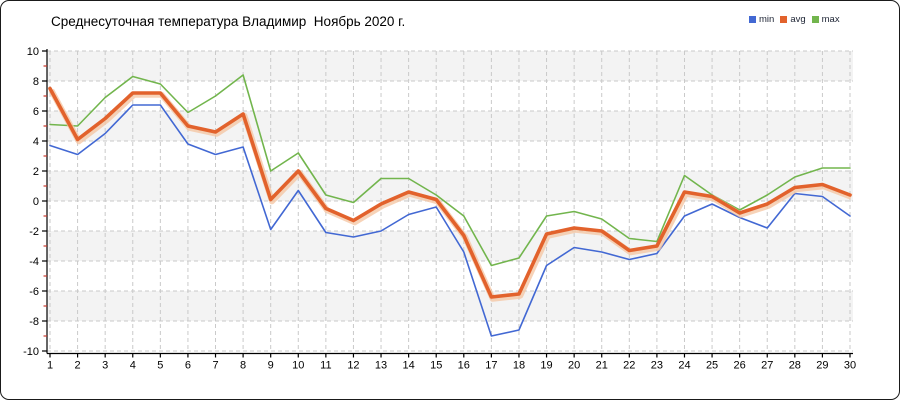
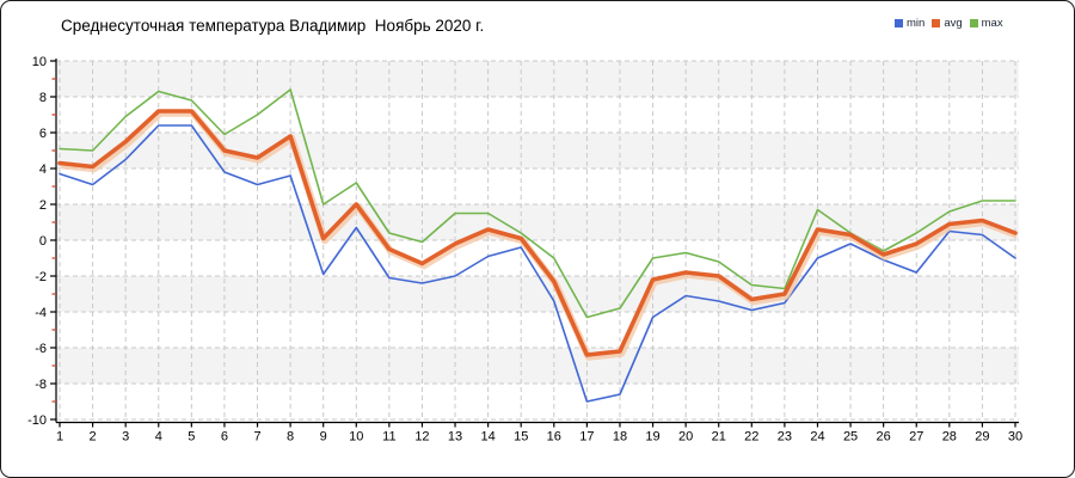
avg/1: 7.5 -> 4.3
